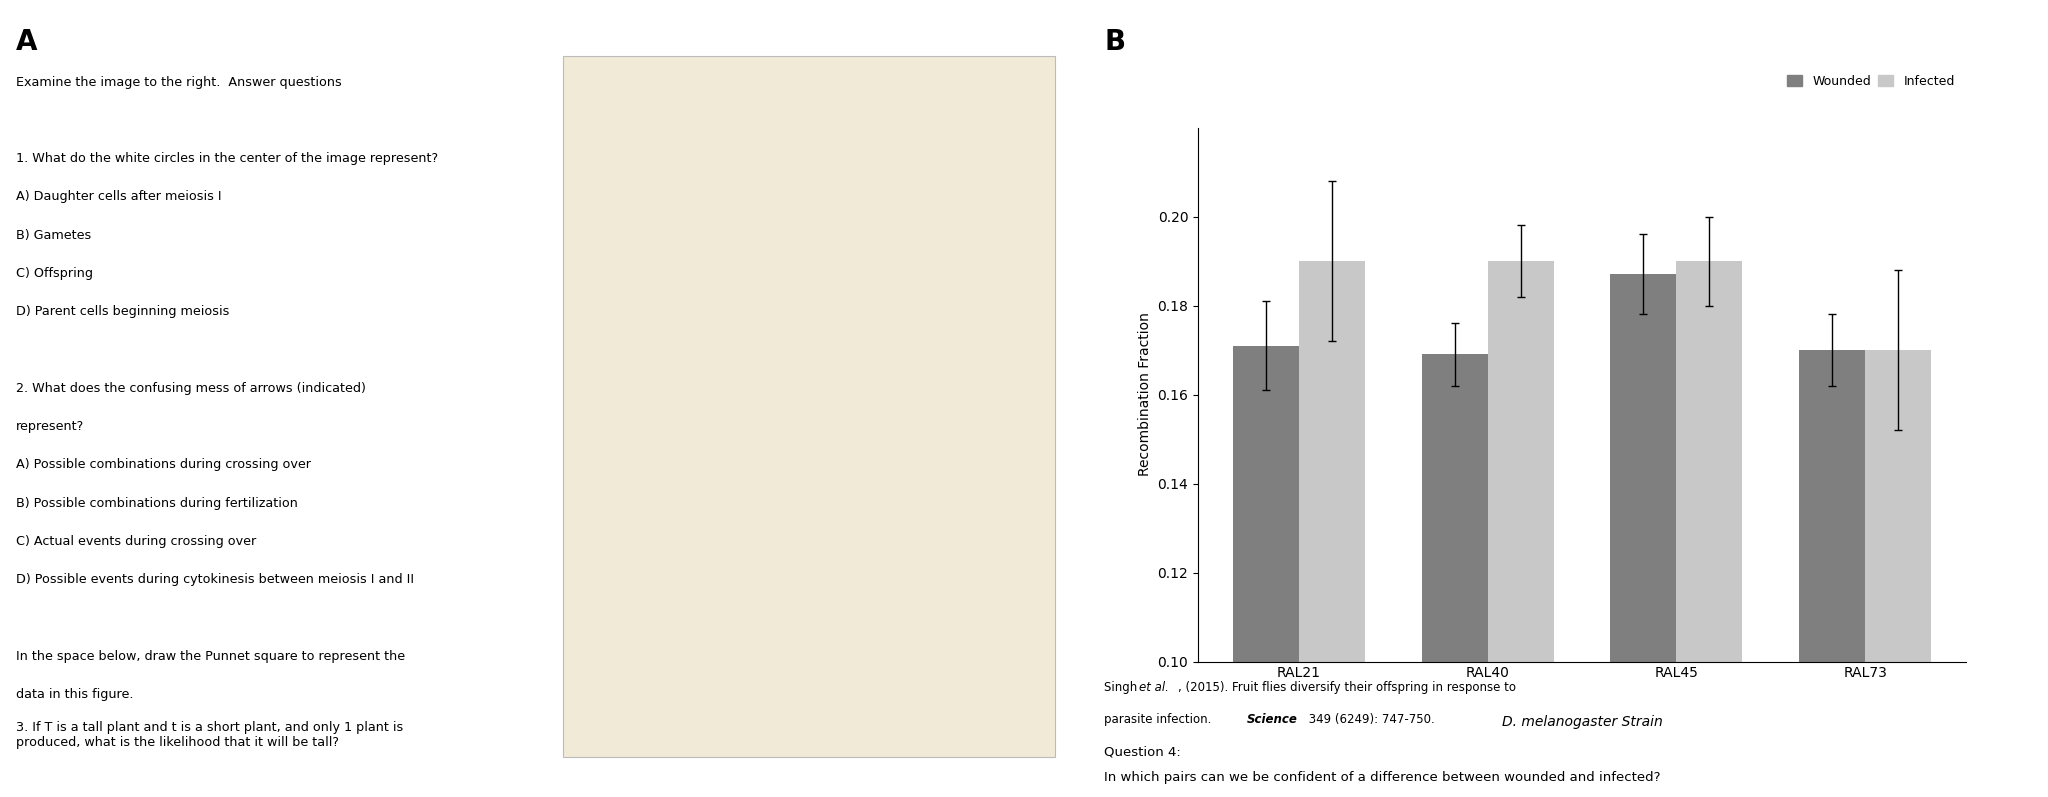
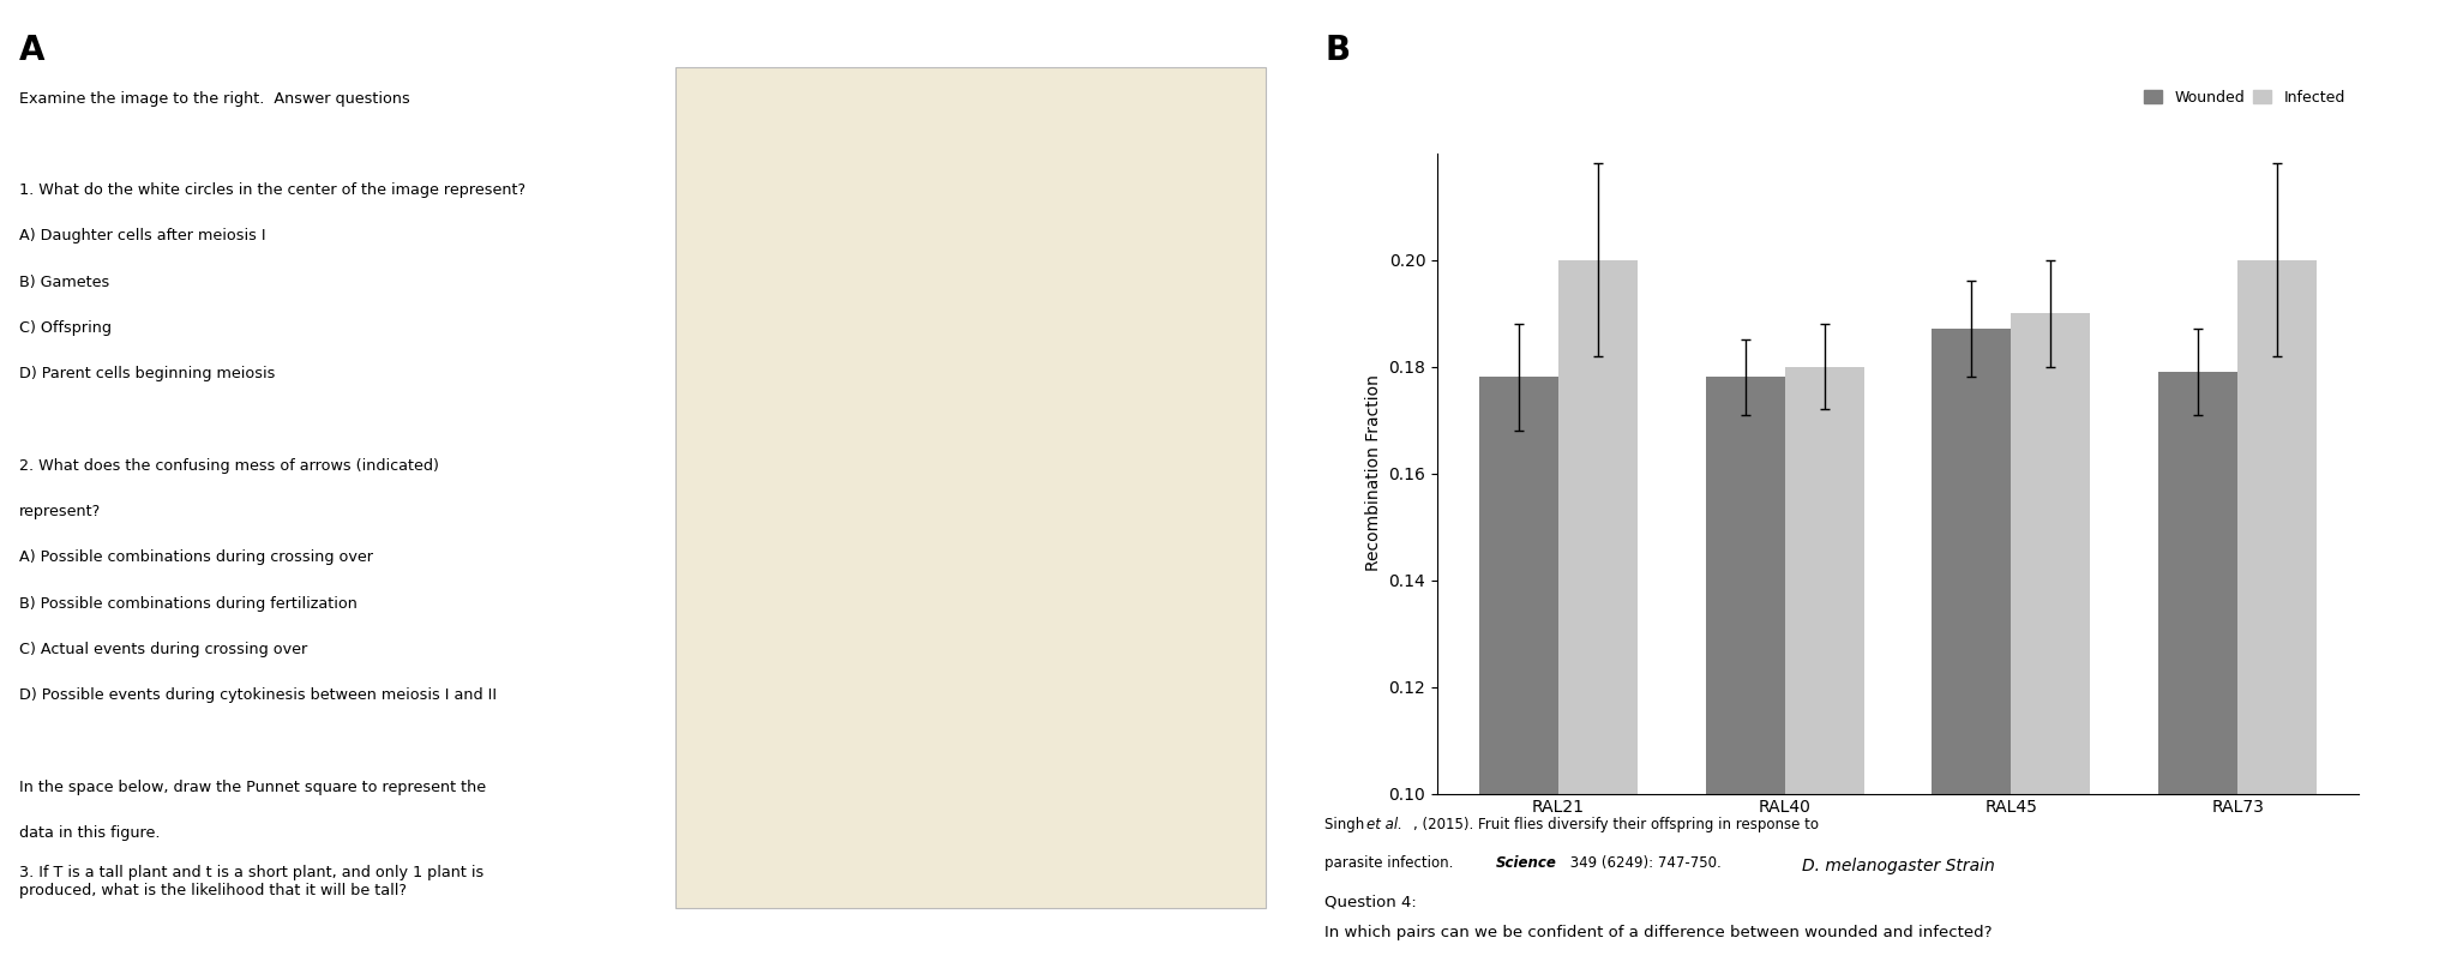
Wounded/RAL21: 0.171 -> 0.178
Infected/RAL21: 0.19 -> 0.20
Wounded/RAL40: 0.169 -> 0.178
Infected/RAL40: 0.19 -> 0.18
Wounded/RAL73: 0.170 -> 0.179
Infected/RAL73: 0.17 -> 0.20
